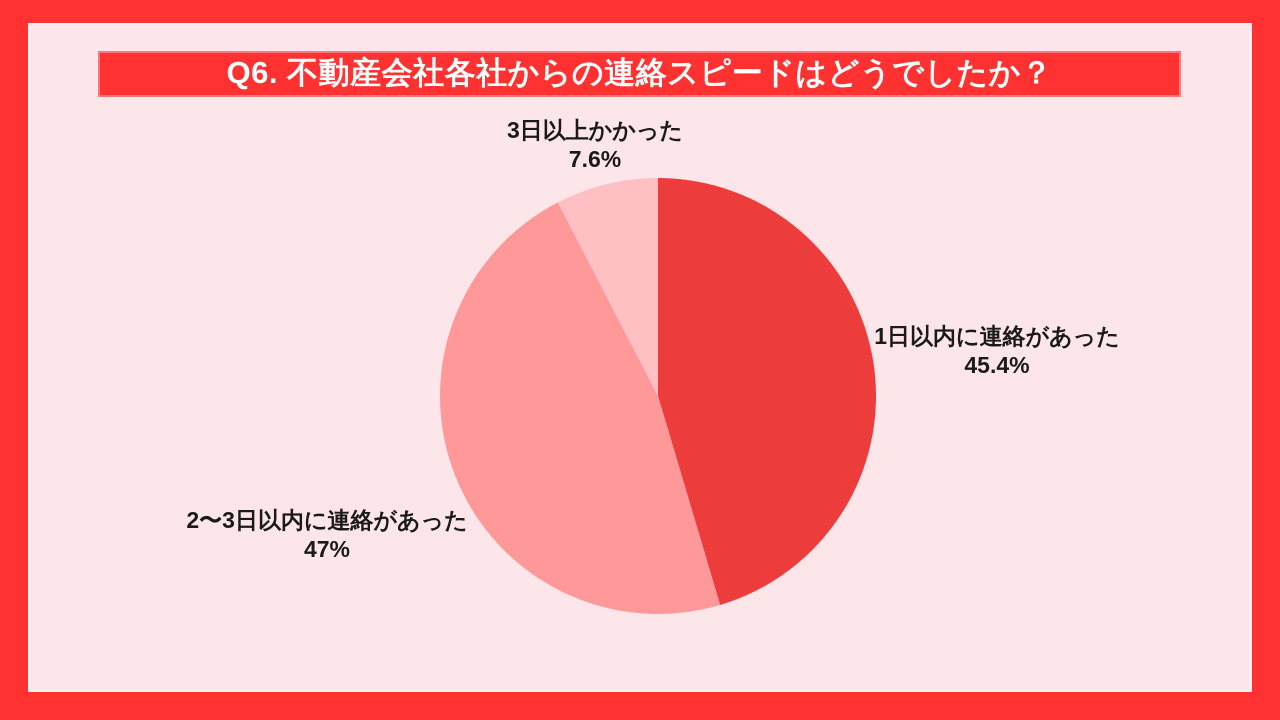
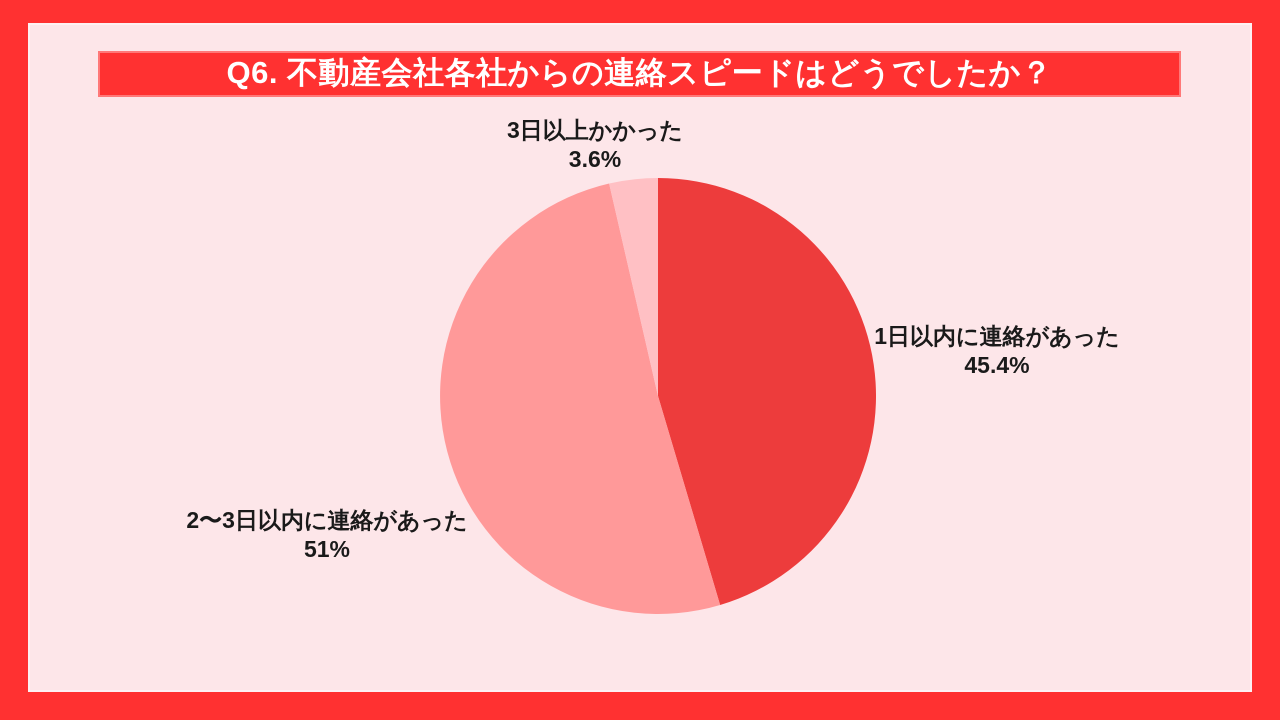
2〜3日以内に連絡があった: 47% -> 51%
3日以上かかった: 7.6% -> 3.6%
